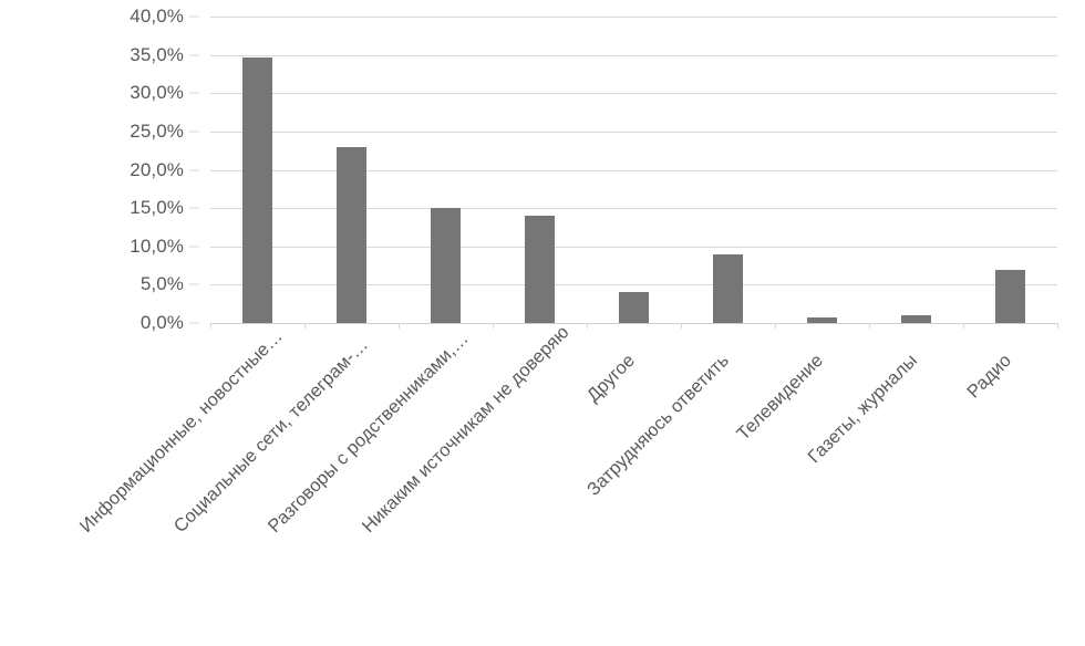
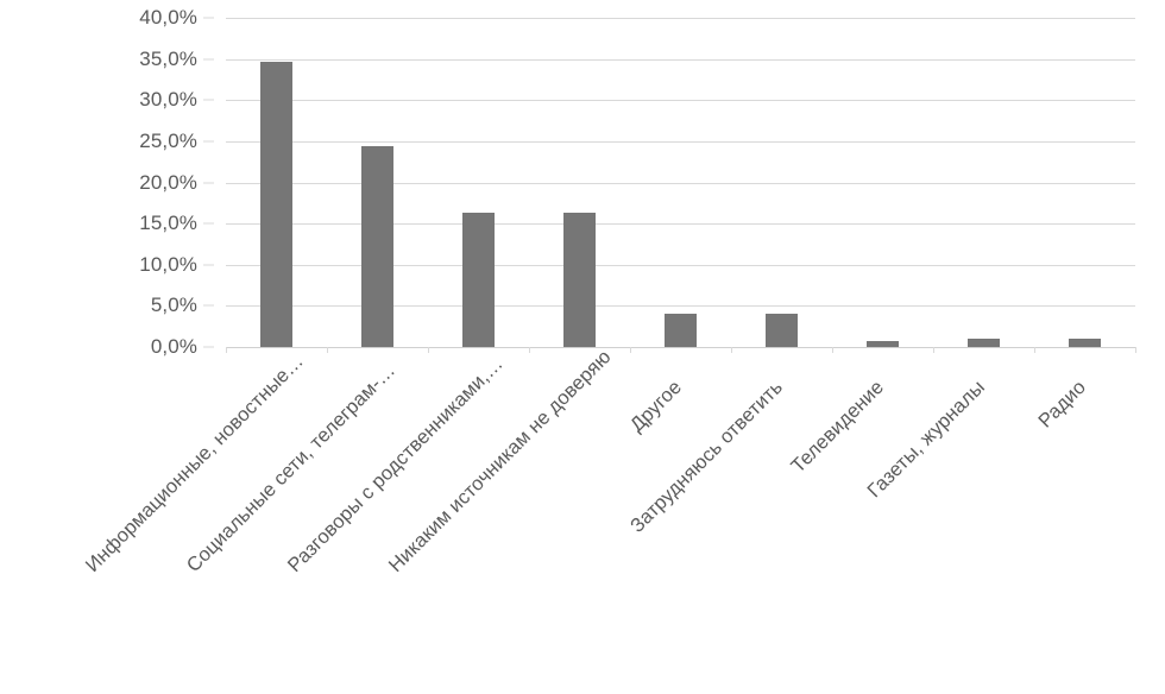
Социальные сети, телеграм-…: 23% -> 24%
Разговоры с родственниками,…: 15% -> 16%
Никаким источникам не доверяю: 14% -> 16%
Затрудняюсь ответить: 9% -> 4%
Радио: 7% -> 1%
